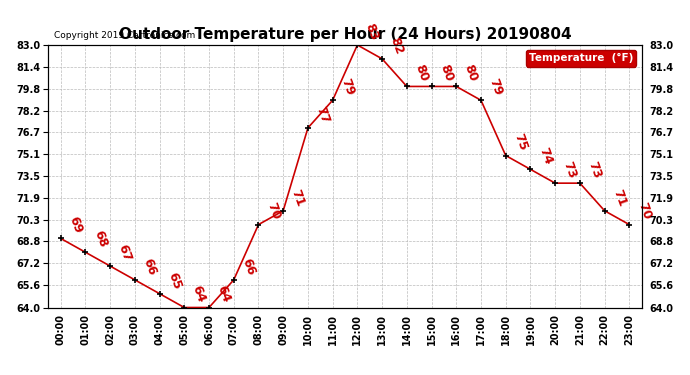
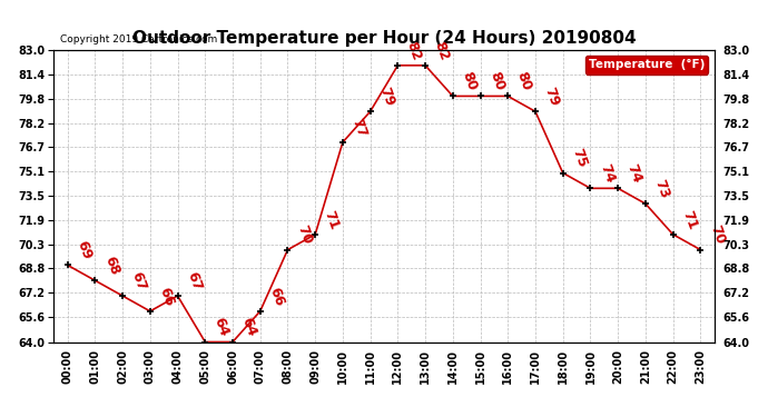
04:00: 65 -> 67
12:00: 83 -> 82
20:00: 73 -> 74
